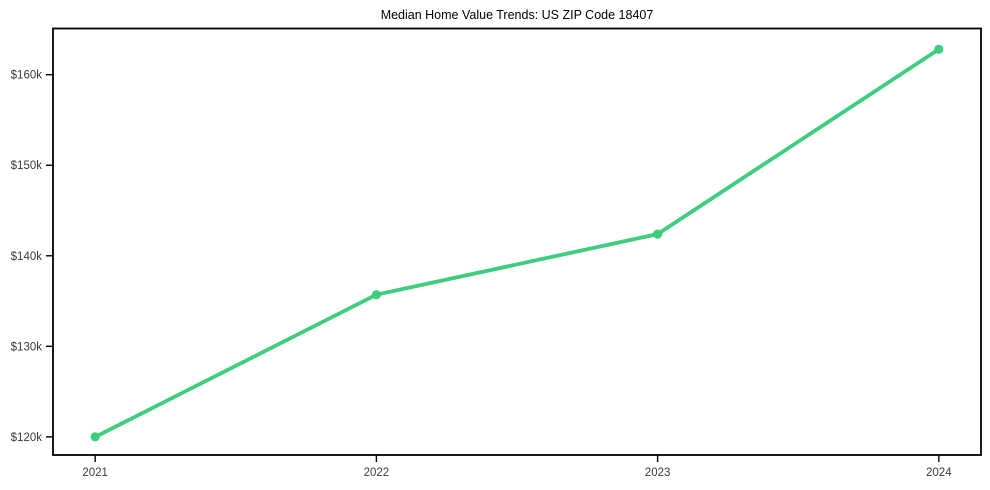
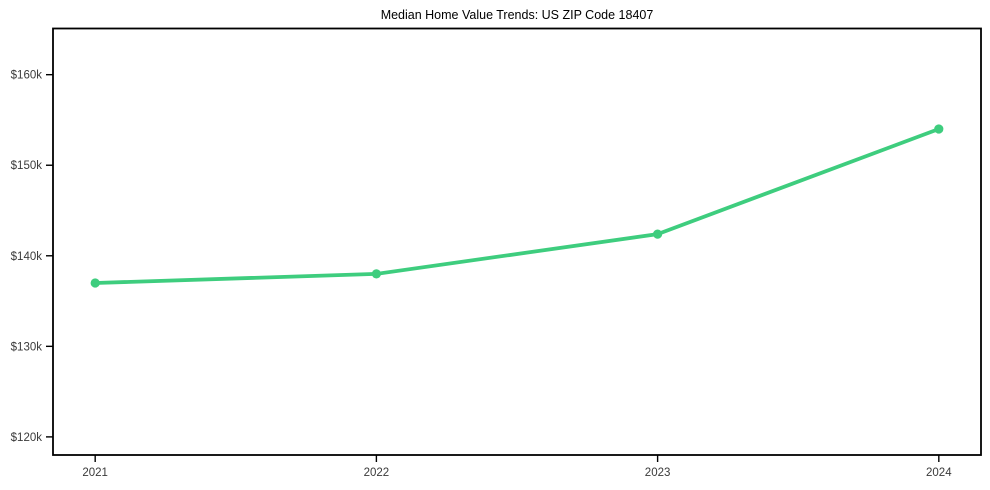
2021: $120k -> $137k
2022: $136k -> $138k
2024: $163k -> $154k
